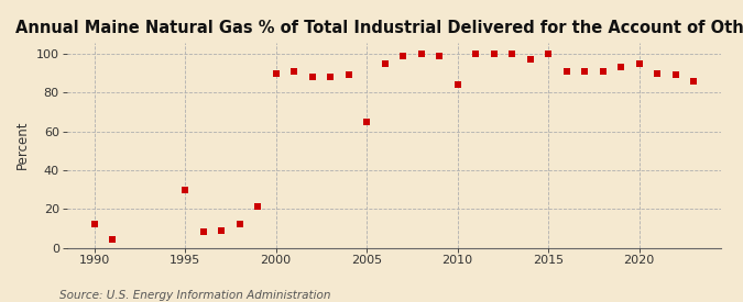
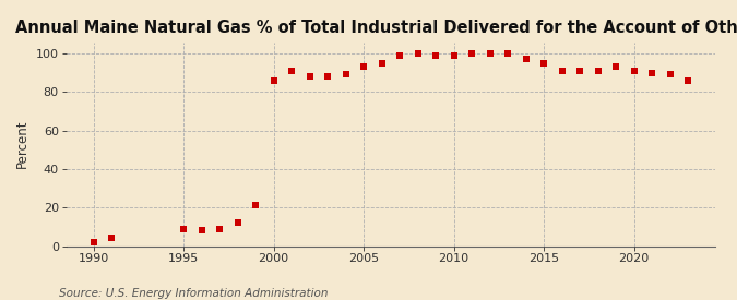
1990: 12 -> 2
1995: 30 -> 9
2000: 90 -> 86
2005: 65 -> 93
2010: 84 -> 99
2015: 100 -> 95
2020: 95 -> 91
